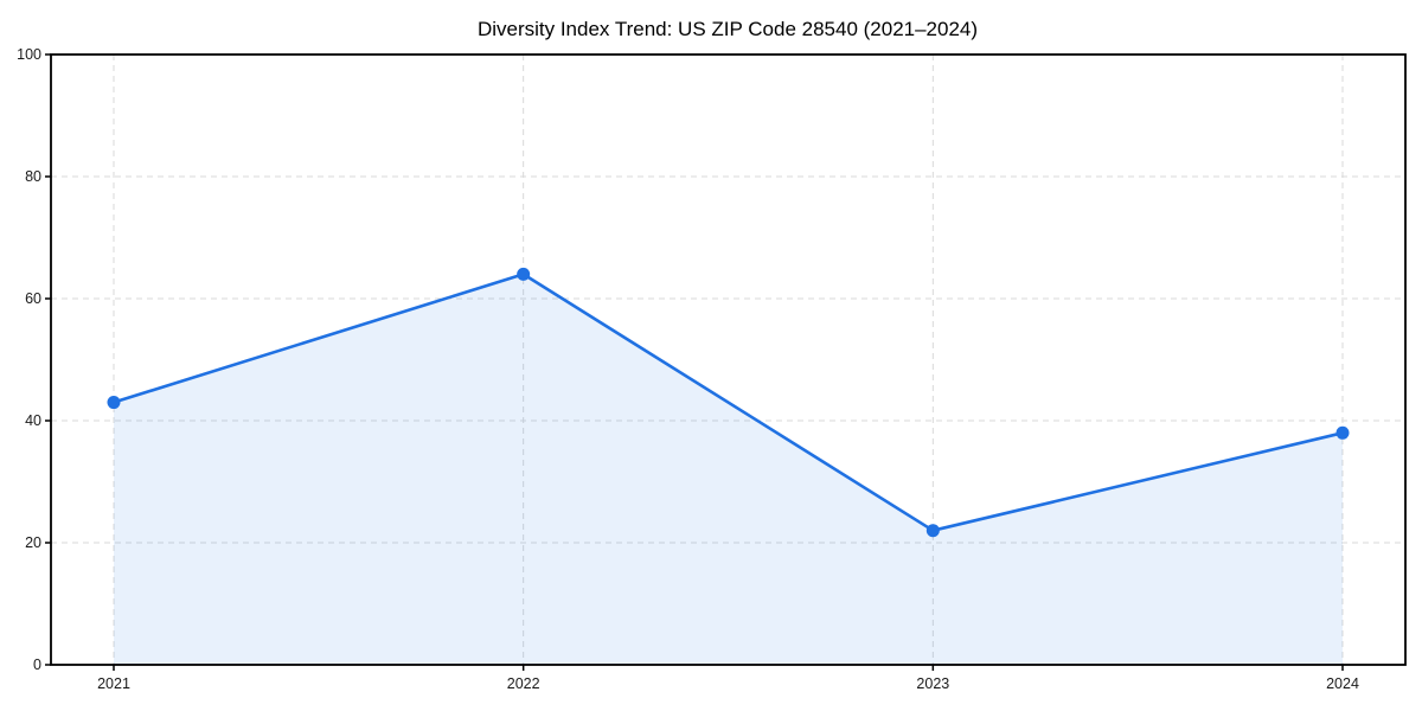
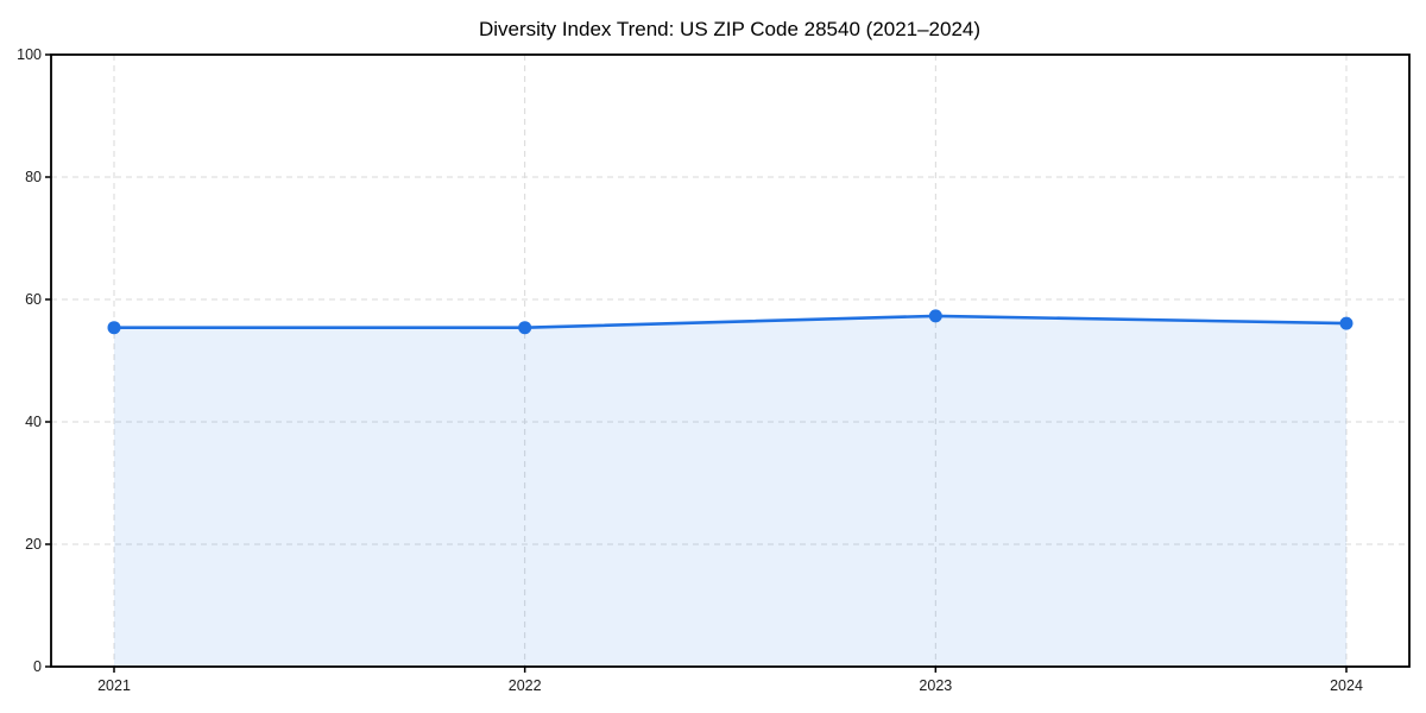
2021: 43 -> 55
2022: 64 -> 55
2023: 22 -> 57
2024: 38 -> 56
